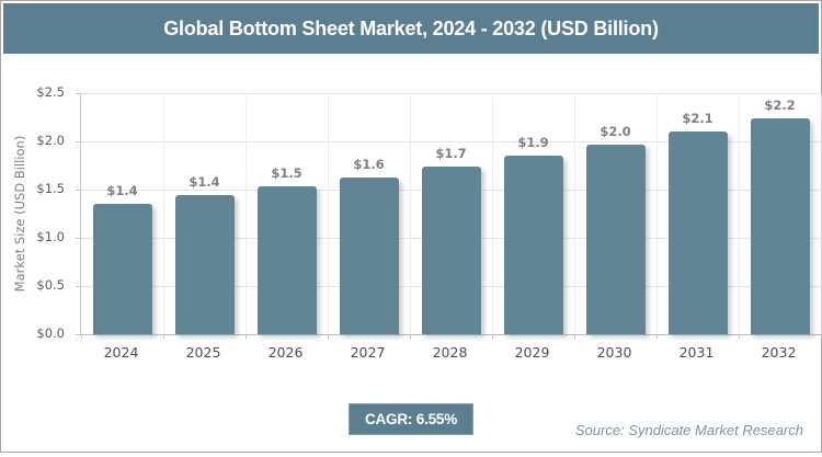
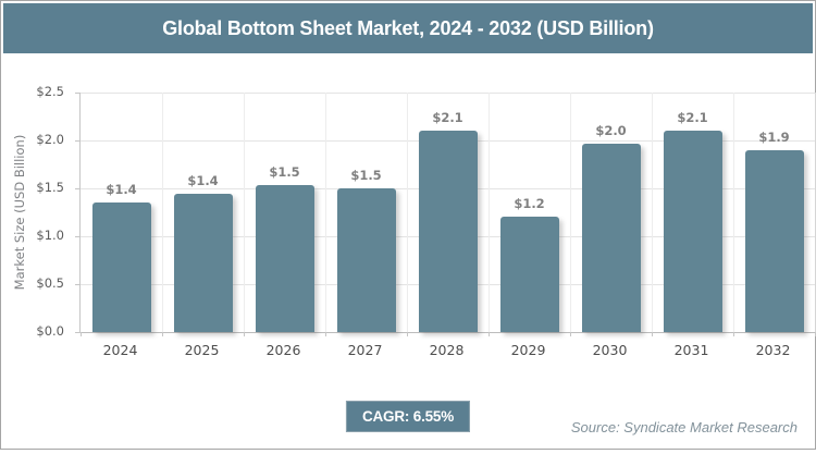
2027: $1.6 -> $1.5
2028: $1.7 -> $2.1
2029: $1.9 -> $1.2
2032: $2.2 -> $1.9
